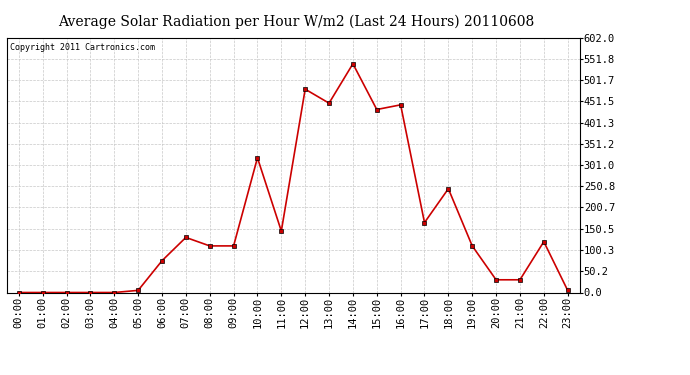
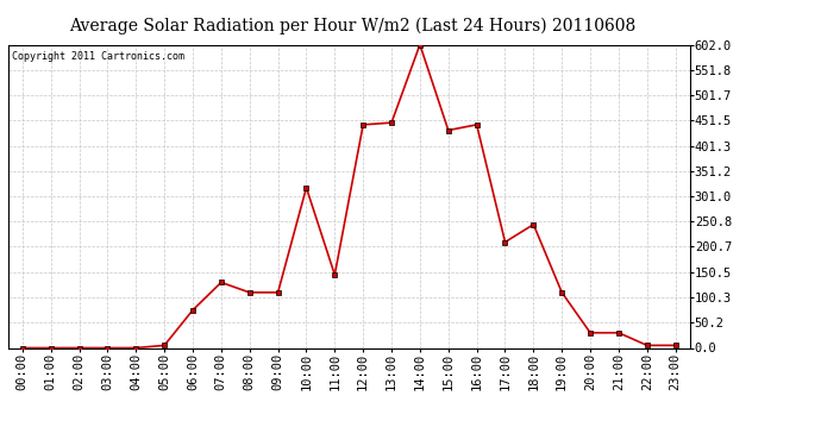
12:00: 480 -> 443
14:00: 540 -> 602
17:00: 165 -> 210
22:00: 120 -> 5
